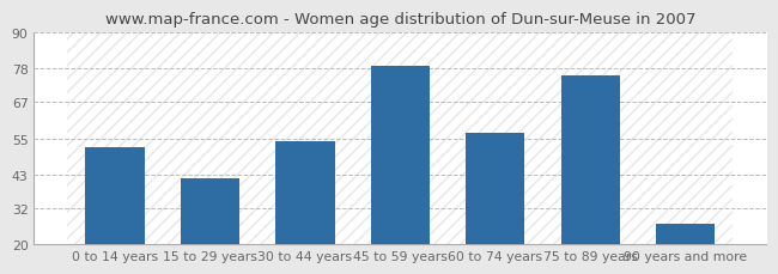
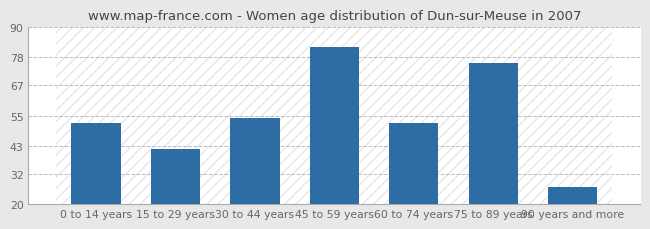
45 to 59 years: 79 -> 82
60 to 74 years: 57 -> 52
